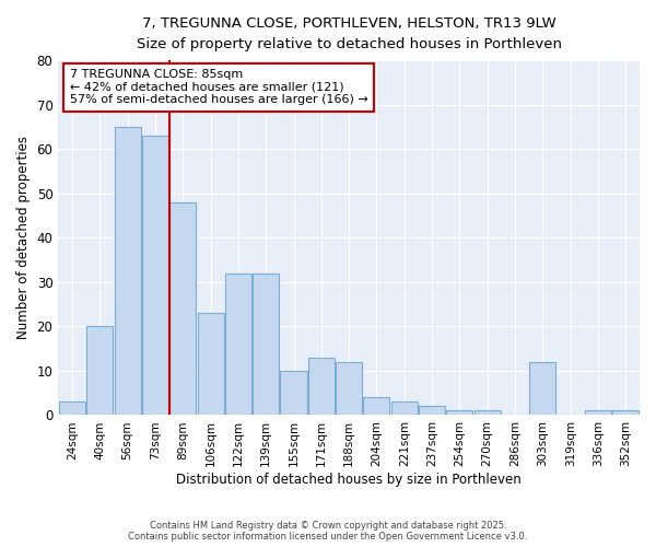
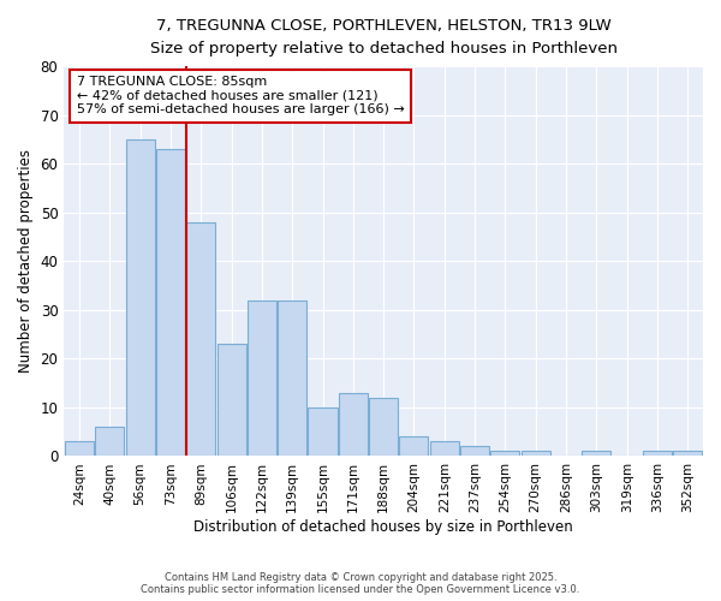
40sqm: 20 -> 6
303sqm: 12 -> 1
